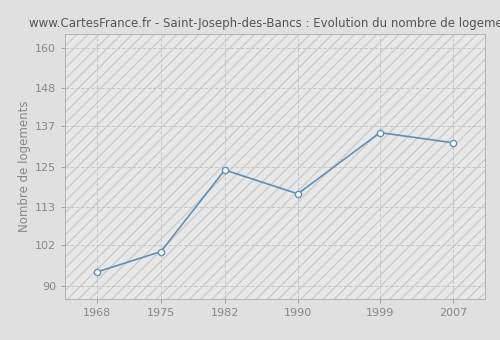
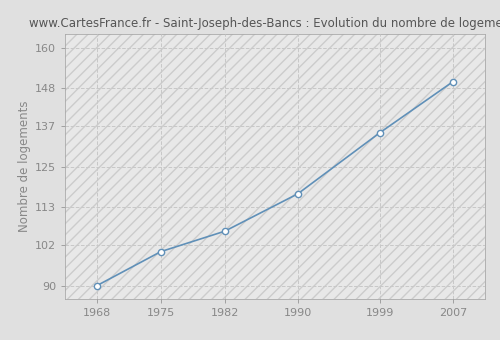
1968: 94 -> 90
1982: 124 -> 106
2007: 132 -> 150
